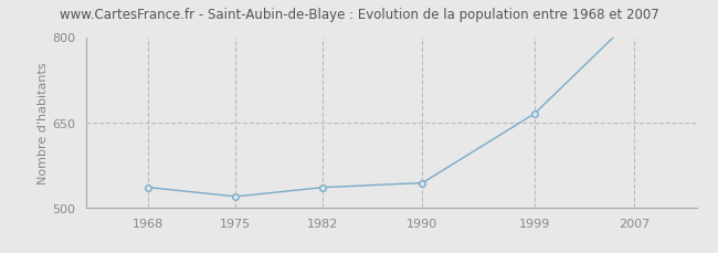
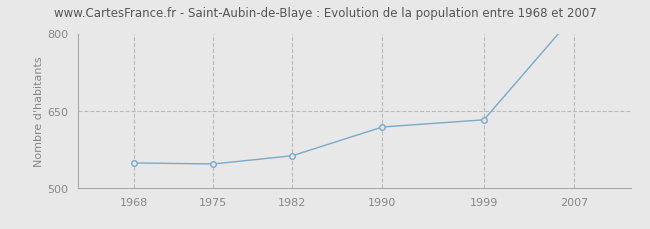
1968: 535 -> 548
1975: 519 -> 546
1982: 535 -> 562
1990: 543 -> 618
1999: 665 -> 632
